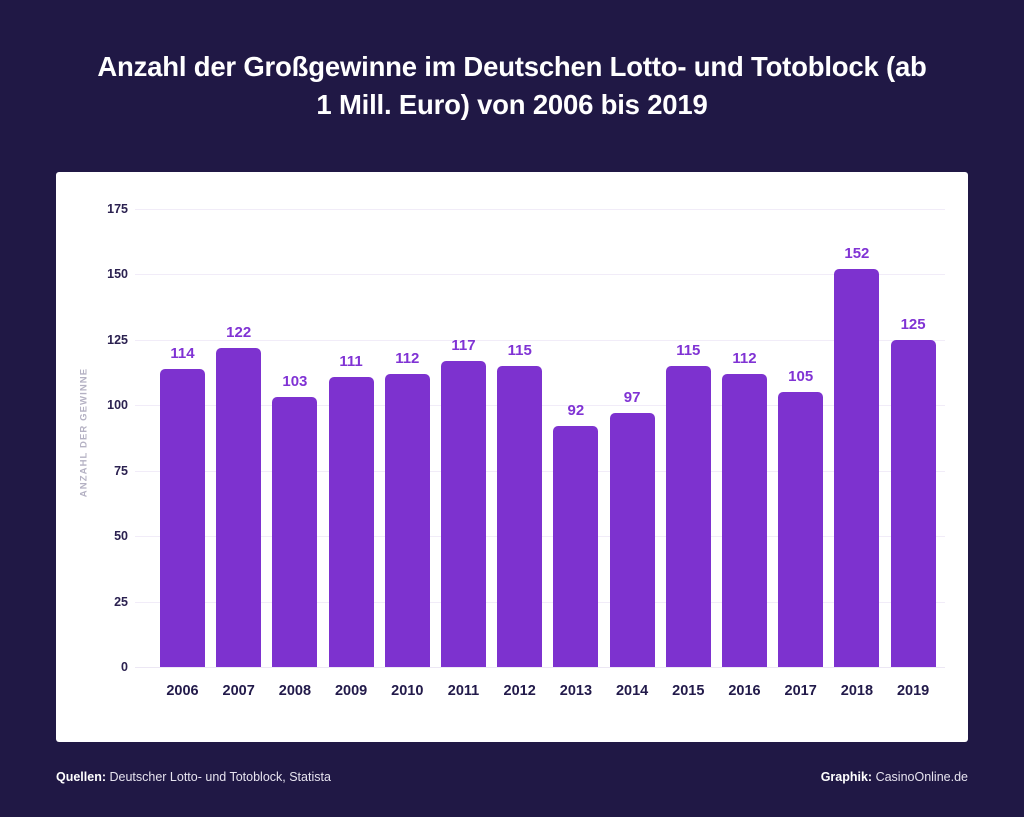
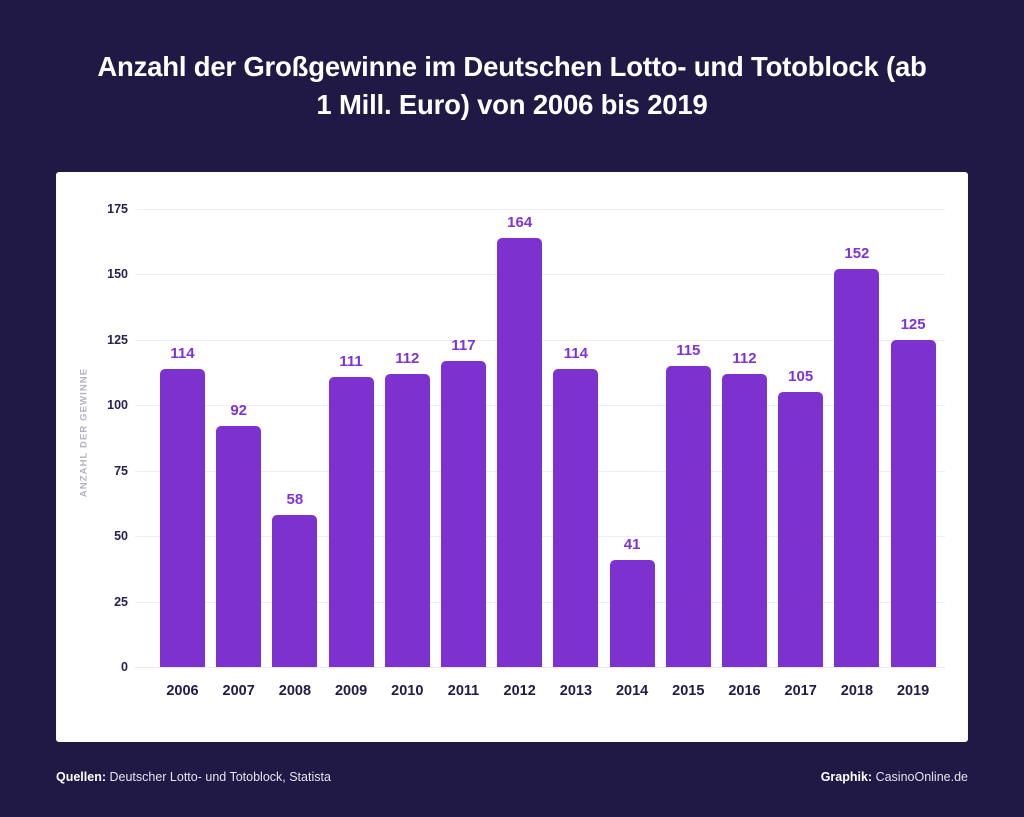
2007: 122 -> 92
2008: 103 -> 58
2012: 115 -> 164
2013: 92 -> 114
2014: 97 -> 41
